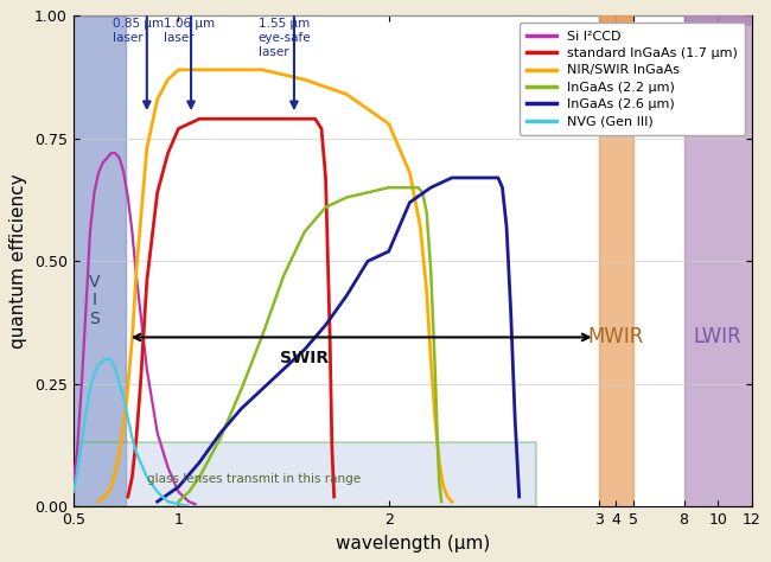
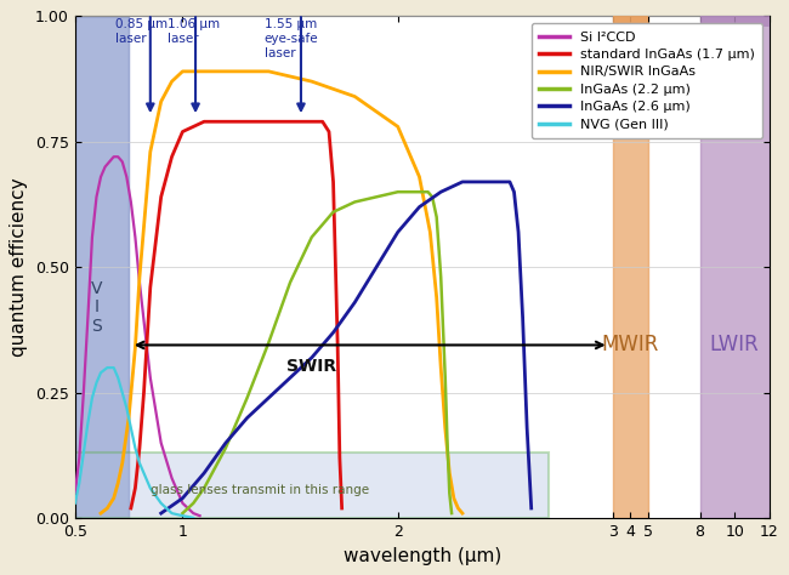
InGaAs (2.6 μm)/2: 0.52 -> 0.57
